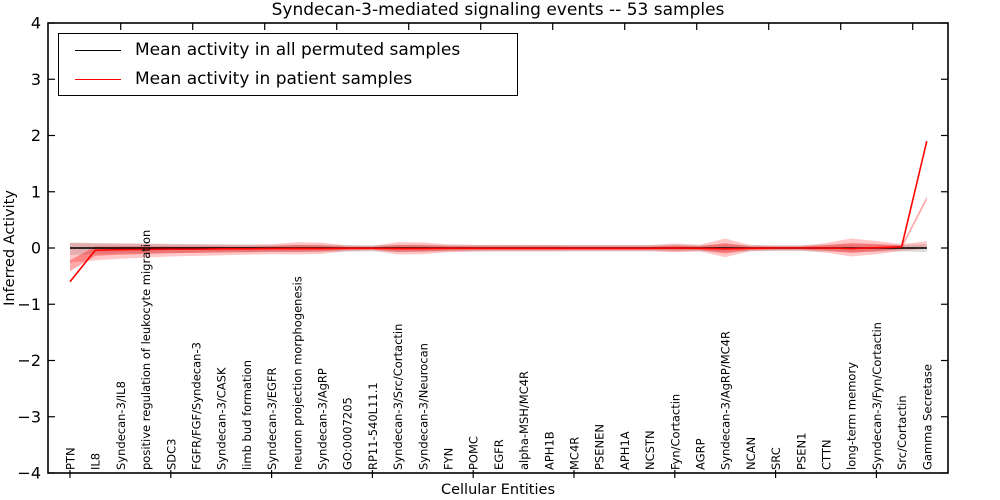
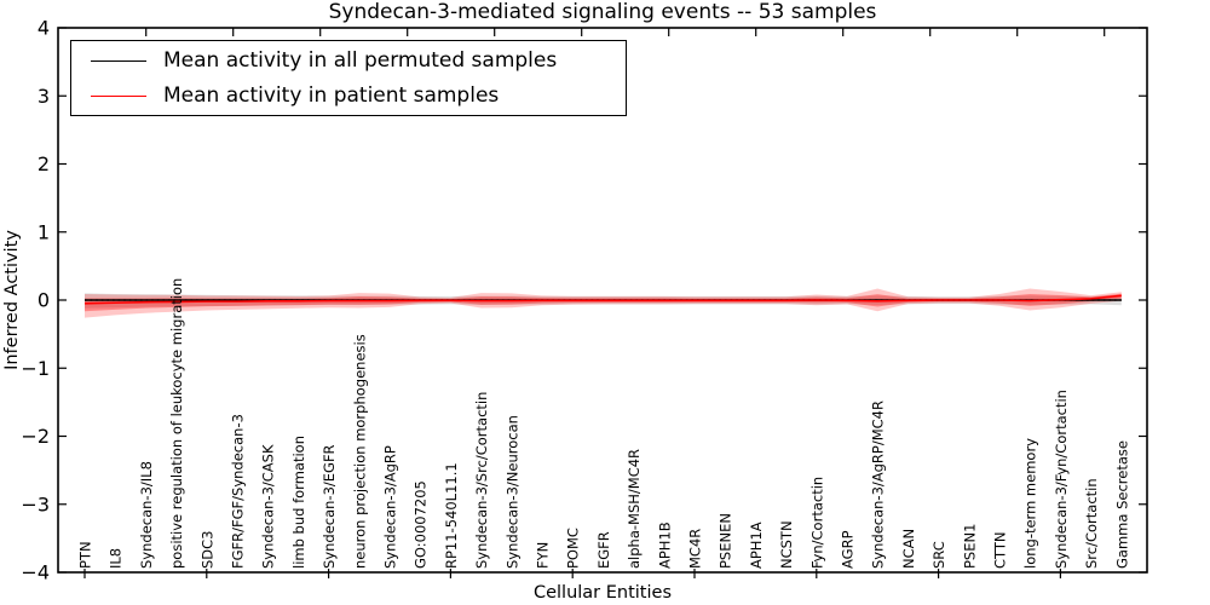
Mean activity in patient samples/PTN: -0.6 -> -0.1
Mean activity in patient samples/Gamma Secretase: 1.9 -> 0.1
